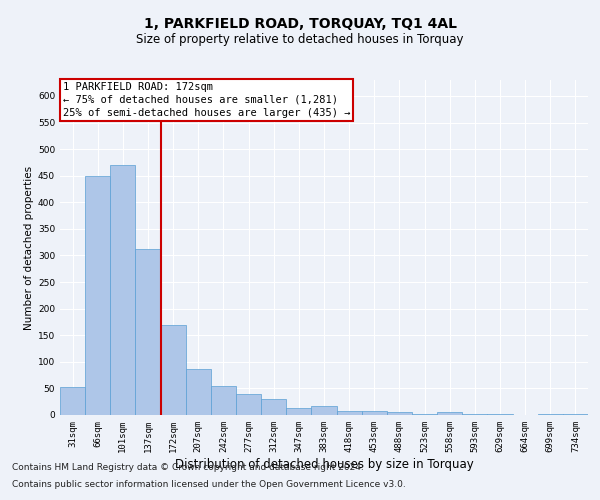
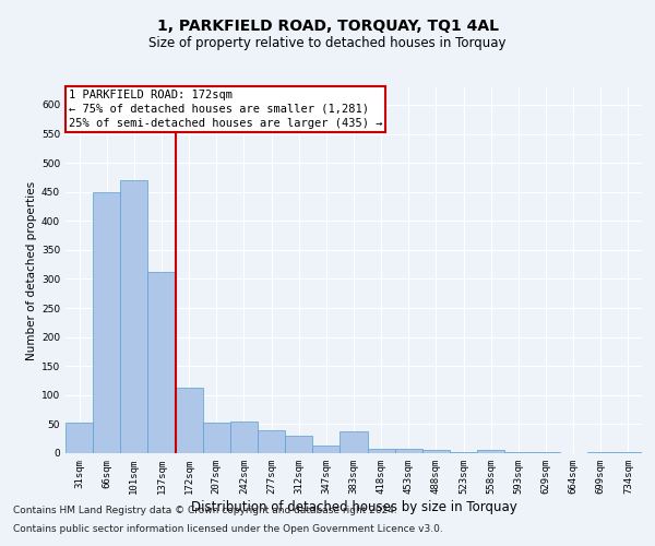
172sqm: 170 -> 112
207sqm: 87 -> 52
383sqm: 16 -> 38
